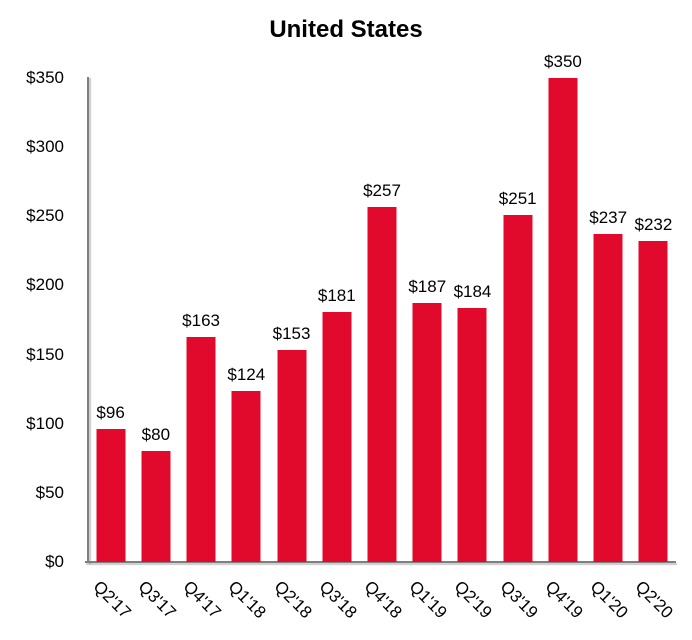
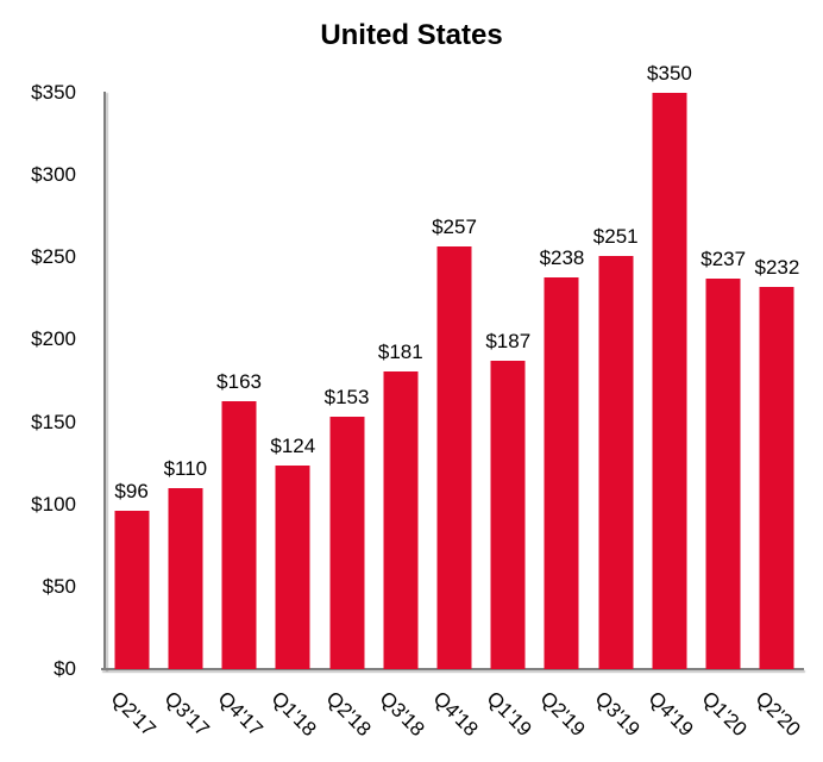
Q3'17: $80 -> $110
Q2'19: $184 -> $238
